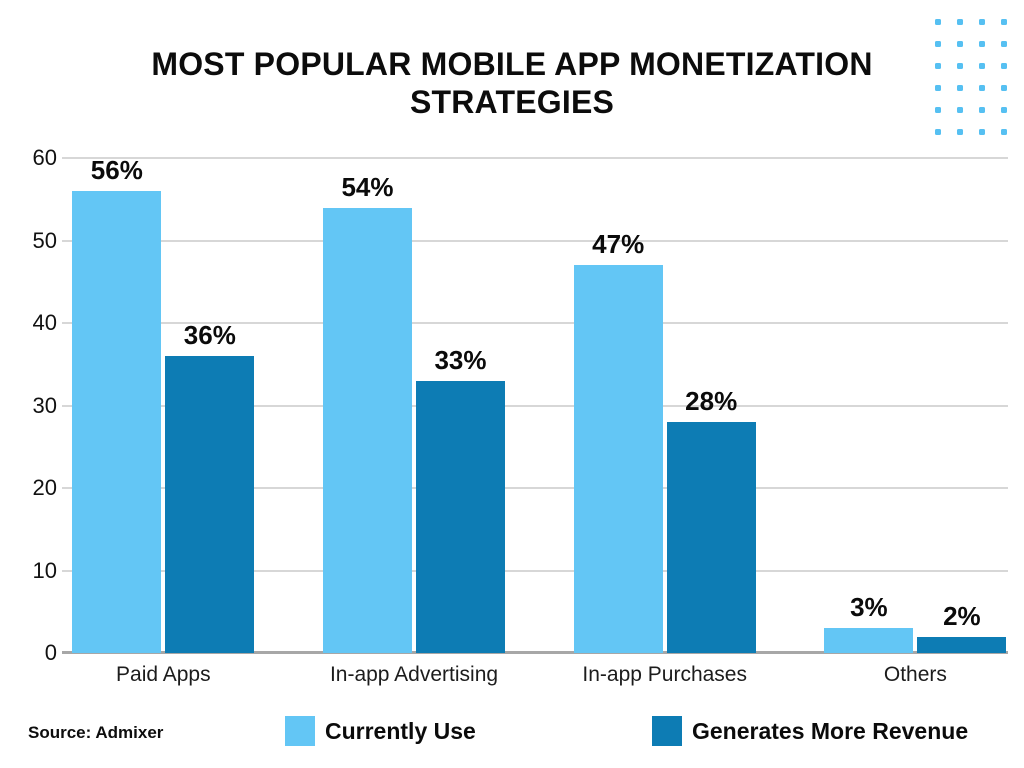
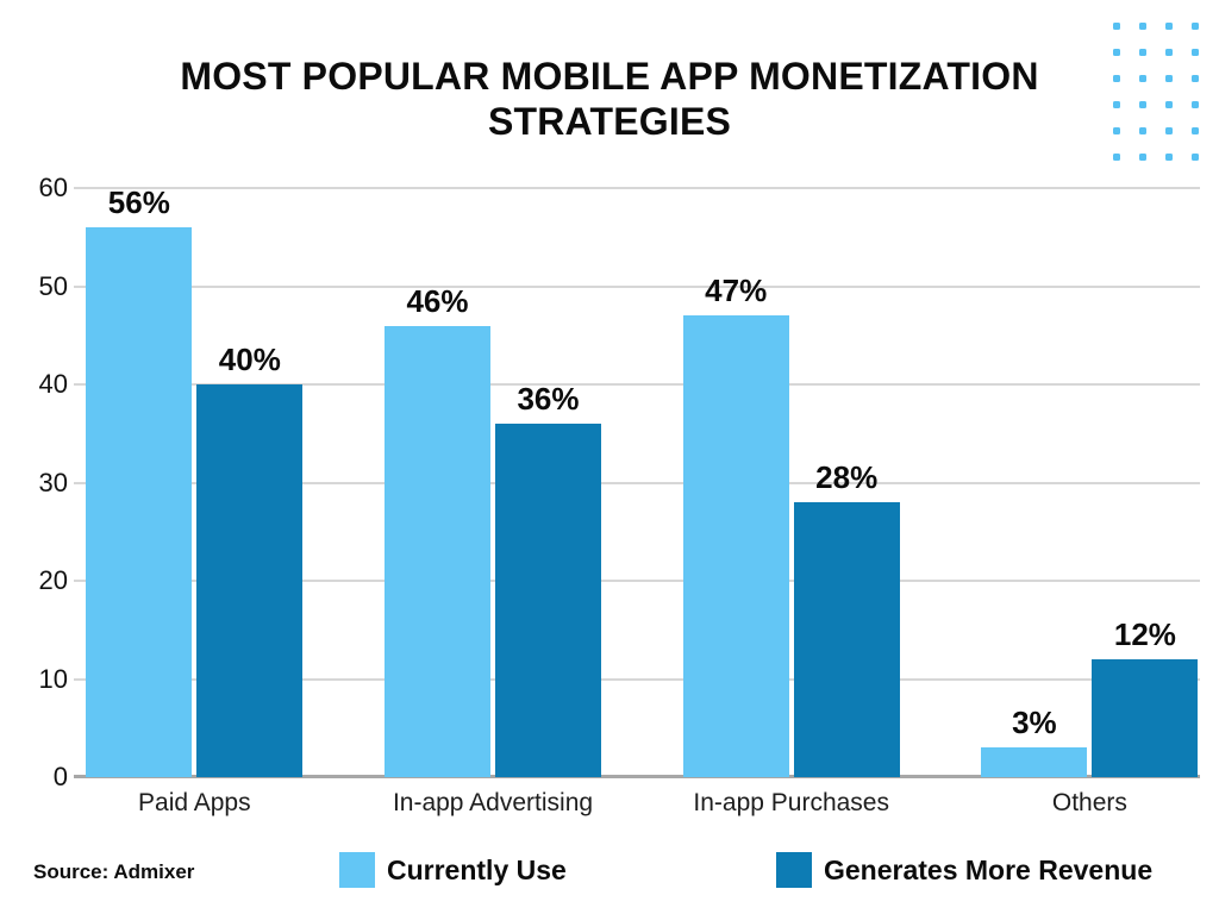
Generates More Revenue/Paid Apps: 36% -> 40%
Currently Use/In-app Advertising: 54% -> 46%
Generates More Revenue/In-app Advertising: 33% -> 36%
Generates More Revenue/Others: 2% -> 12%
